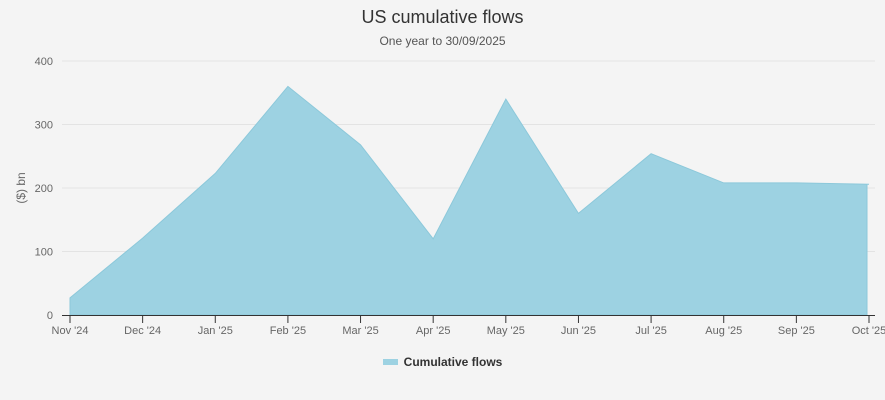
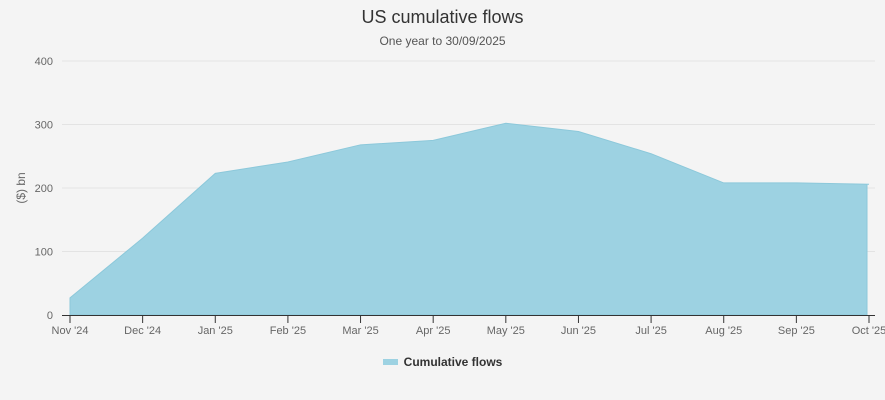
Feb '25: 360 -> 240
Apr '25: 120 -> 280
May '25: 340 -> 300
Jun '25: 160 -> 290
